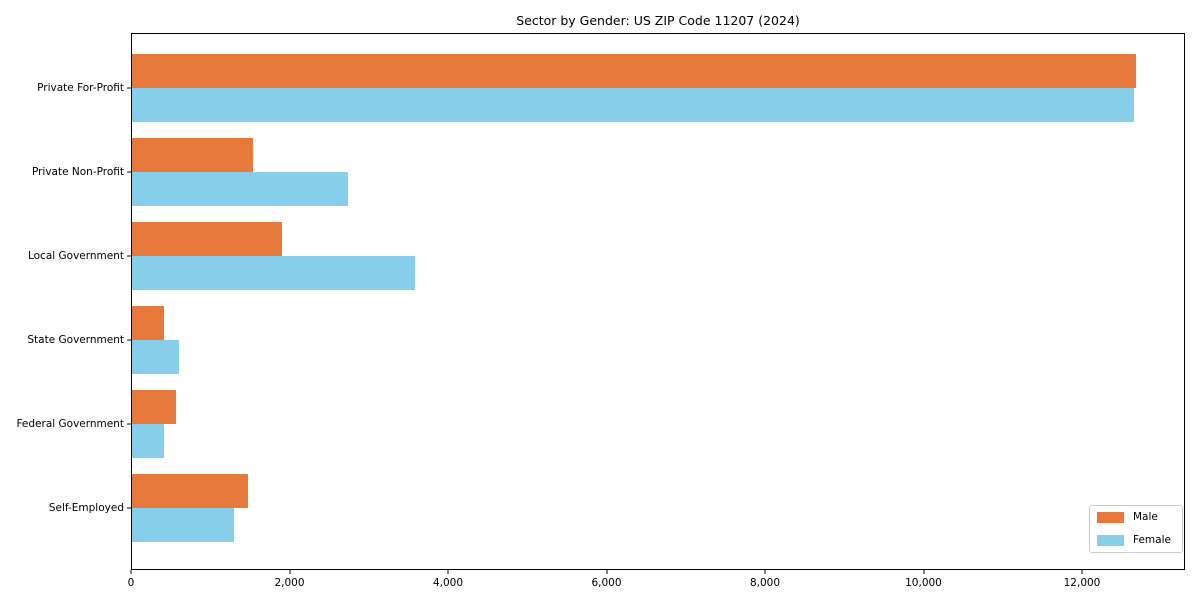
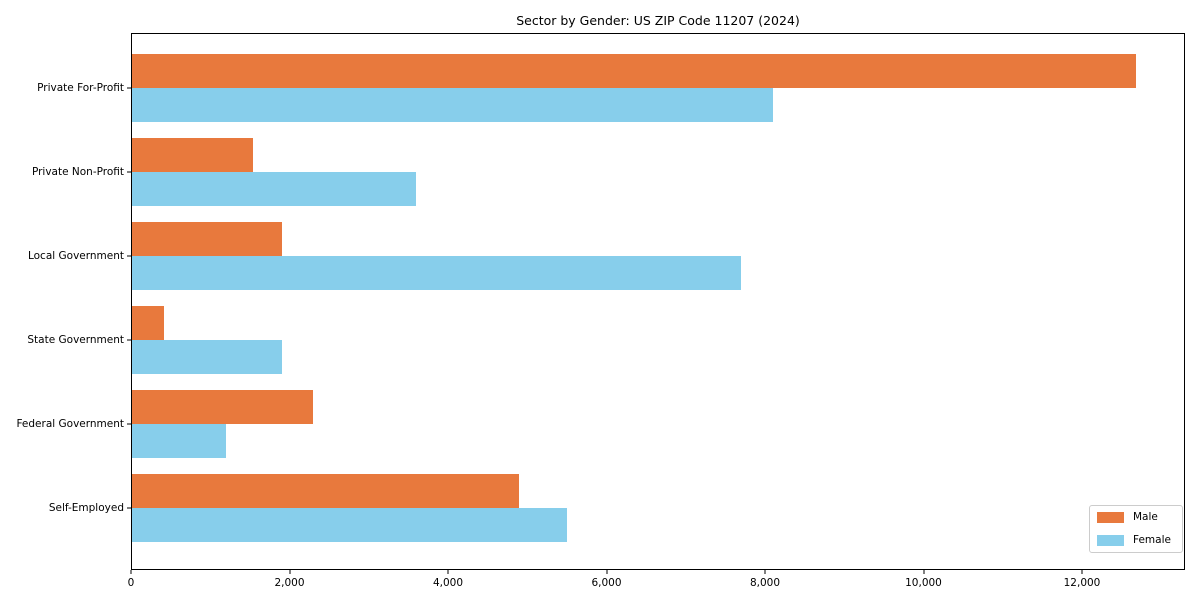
Female/Private For-Profit: 12600 -> 8100
Female/Private Non-Profit: 2700 -> 3600
Female/Local Government: 3600 -> 7700
Female/State Government: 600 -> 1900
Male/Federal Government: 600 -> 2300
Female/Federal Government: 400 -> 1200
Male/Self-Employed: 1500 -> 4900
Female/Self-Employed: 1300 -> 5500
